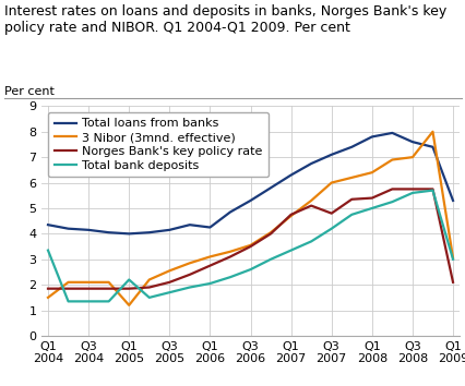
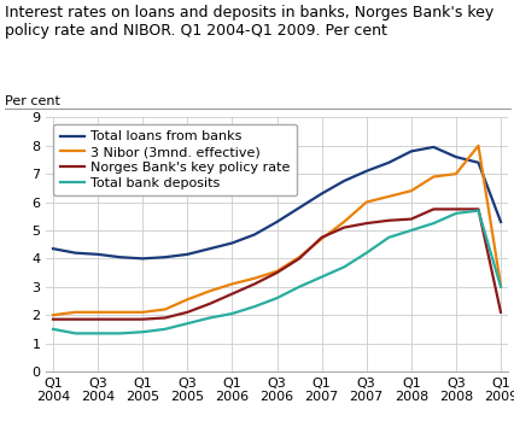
3 Nibor (3mnd. effective)/Q1 2004: 1.50 -> 2.00
Total bank deposits/Q1 2004: 3.35 -> 1.50
3 Nibor (3mnd. effective)/Q1 2005: 1.20 -> 2.10
Total bank deposits/Q1 2005: 2.20 -> 1.40
Total loans from banks/Q1 2006: 4.25 -> 4.55
Norges Bank's key policy rate/Q3 2007: 4.80 -> 5.25
